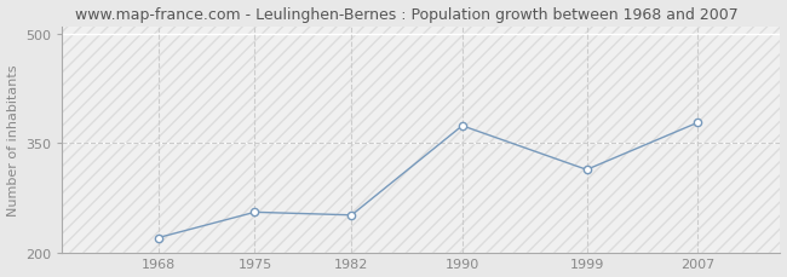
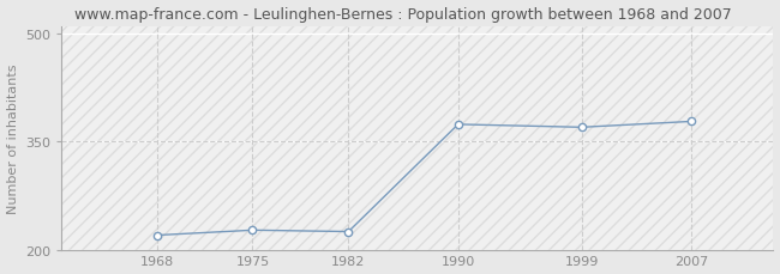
1975: 256 -> 228
1982: 252 -> 226
1999: 314 -> 370
